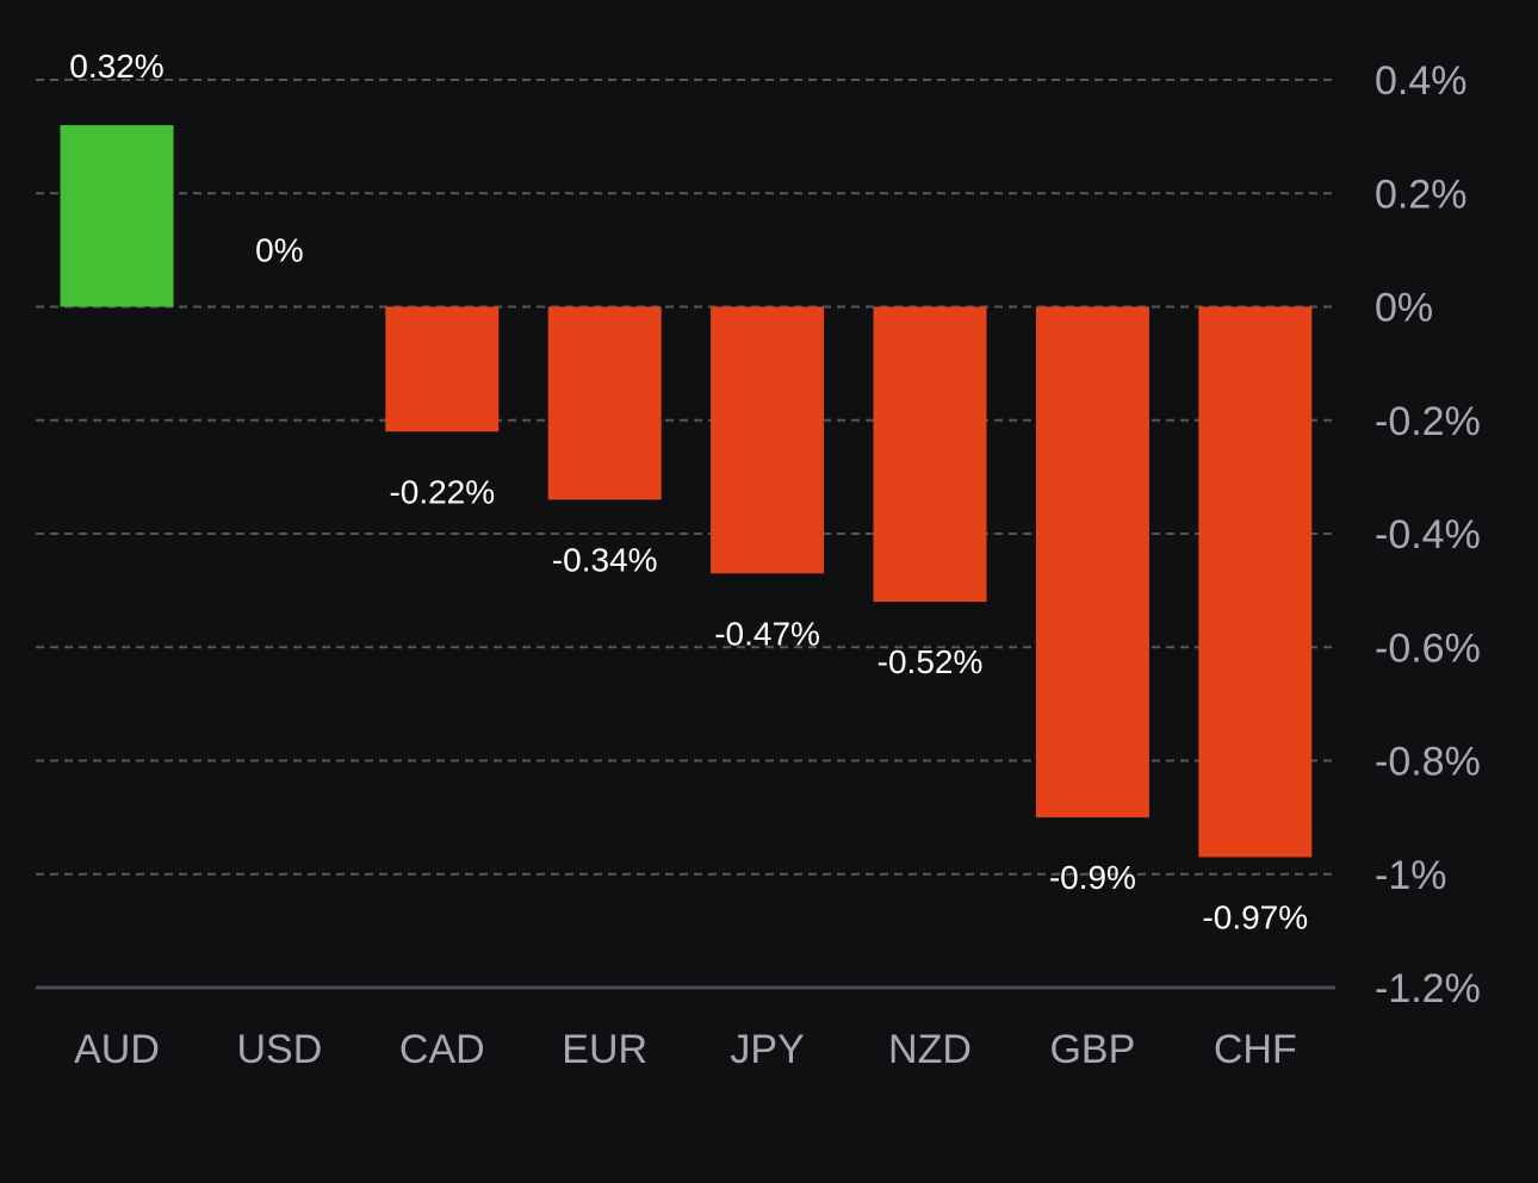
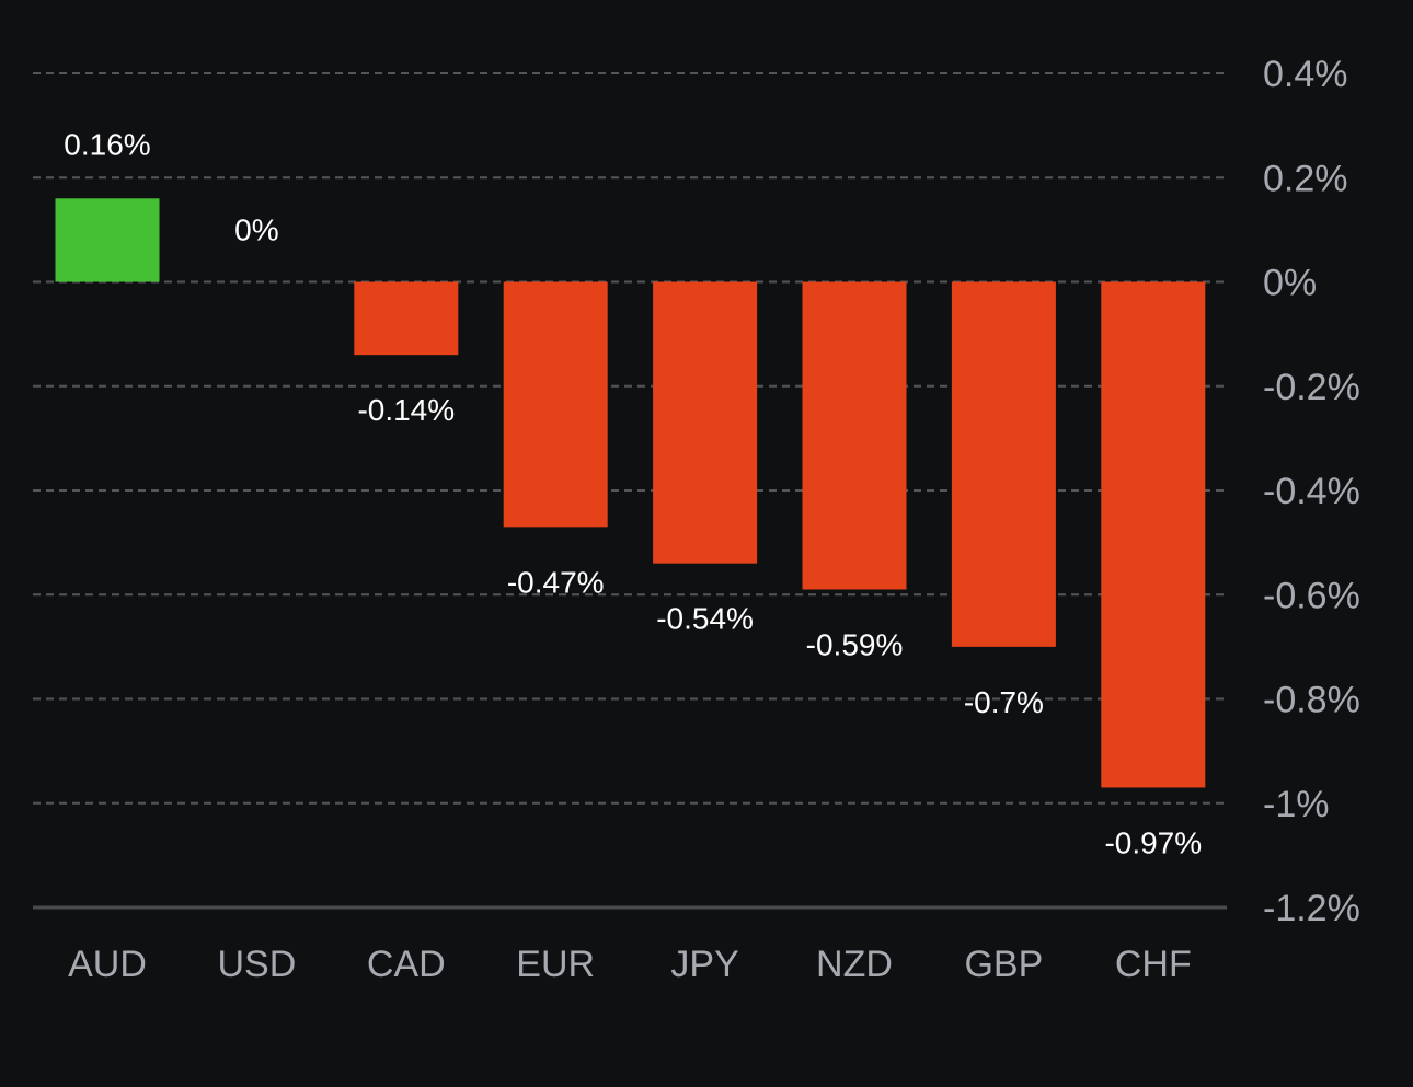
AUD: 0.32% -> 0.16%
CAD: -0.22% -> -0.14%
EUR: -0.34% -> -0.47%
JPY: -0.47% -> -0.54%
NZD: -0.52% -> -0.59%
GBP: -0.9% -> -0.7%
